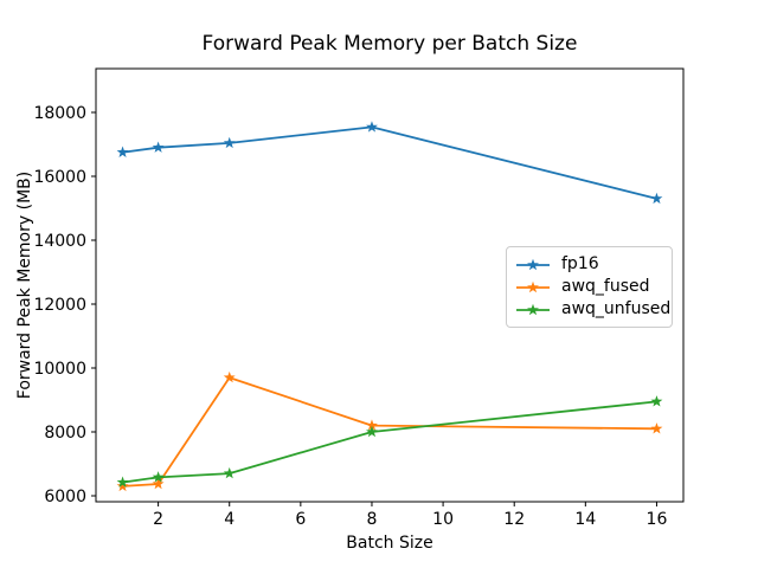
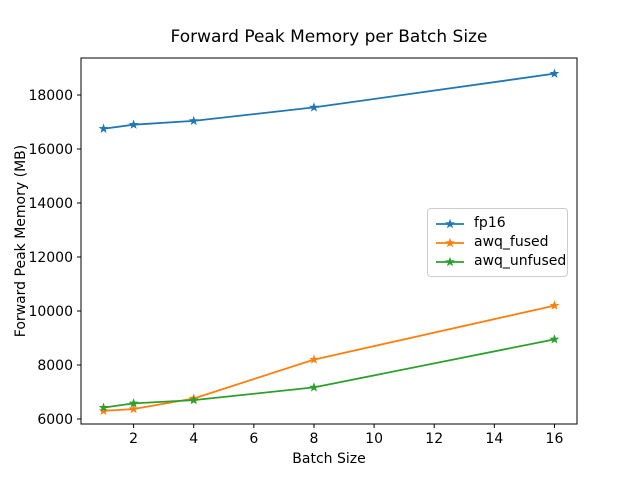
awq_fused/4: 9700 -> 6800
awq_unfused/8: 8000 -> 7200
fp16/16: 15300 -> 18800
awq_fused/16: 8100 -> 10200
